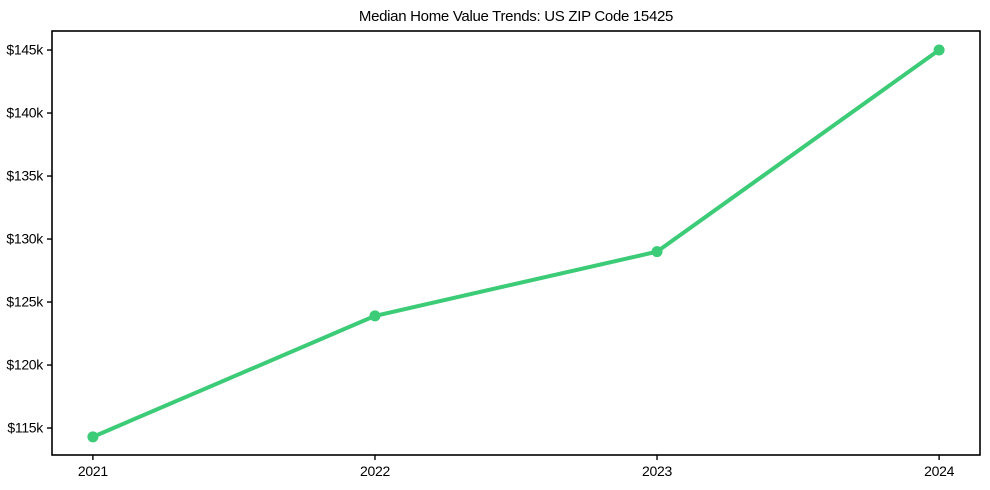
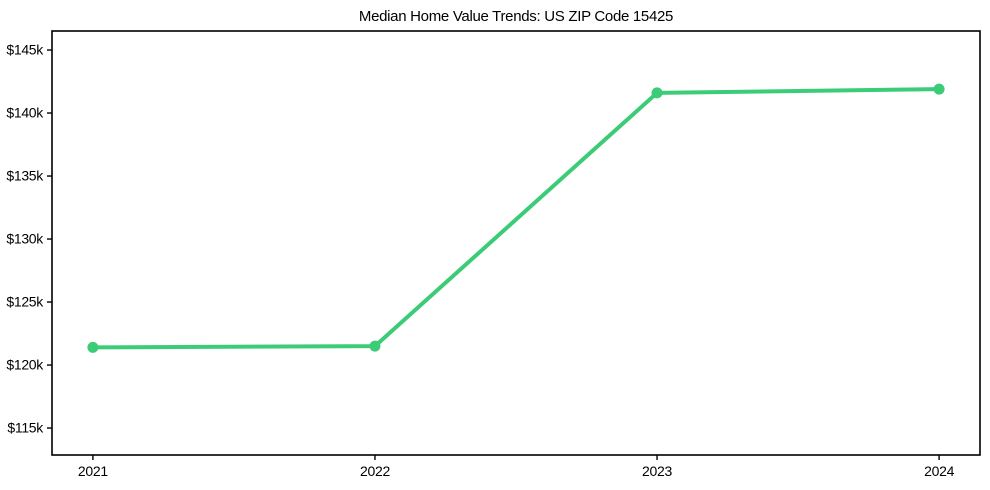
2021: $114.3k -> $121.4k
2022: $123.9k -> $121.5k
2023: $129.0k -> $141.6k
2024: $145.0k -> $141.9k
